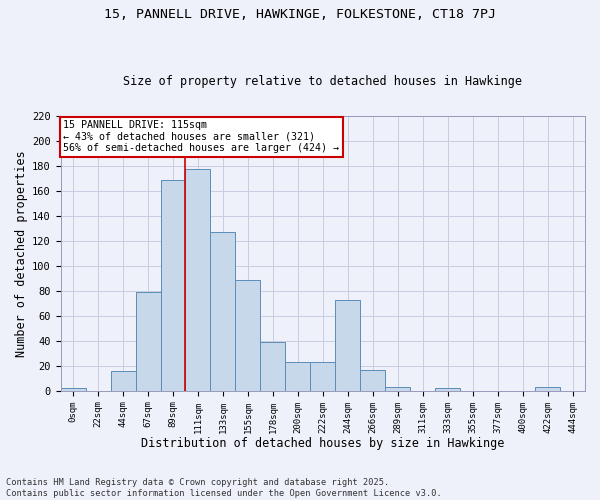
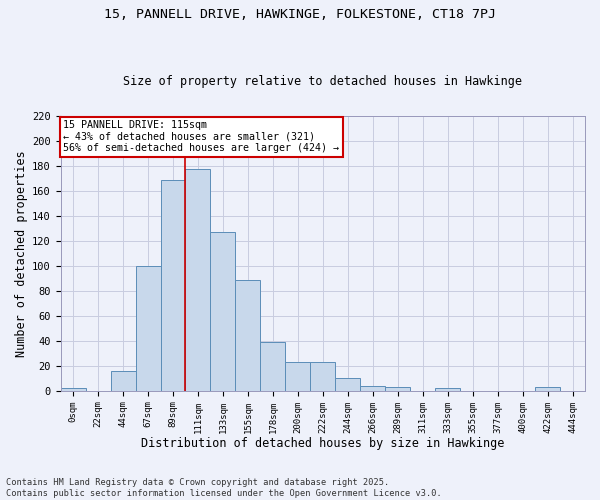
67sqm: 79 -> 100
244sqm: 73 -> 10
266sqm: 17 -> 4
